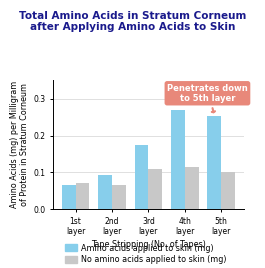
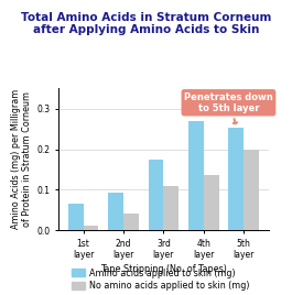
No amino acids applied to skin (mg)/1st layer: 0.070 -> 0.010
No amino acids applied to skin (mg)/2nd layer: 0.065 -> 0.040
No amino acids applied to skin (mg)/4th layer: 0.115 -> 0.137
No amino acids applied to skin (mg)/5th layer: 0.100 -> 0.198
